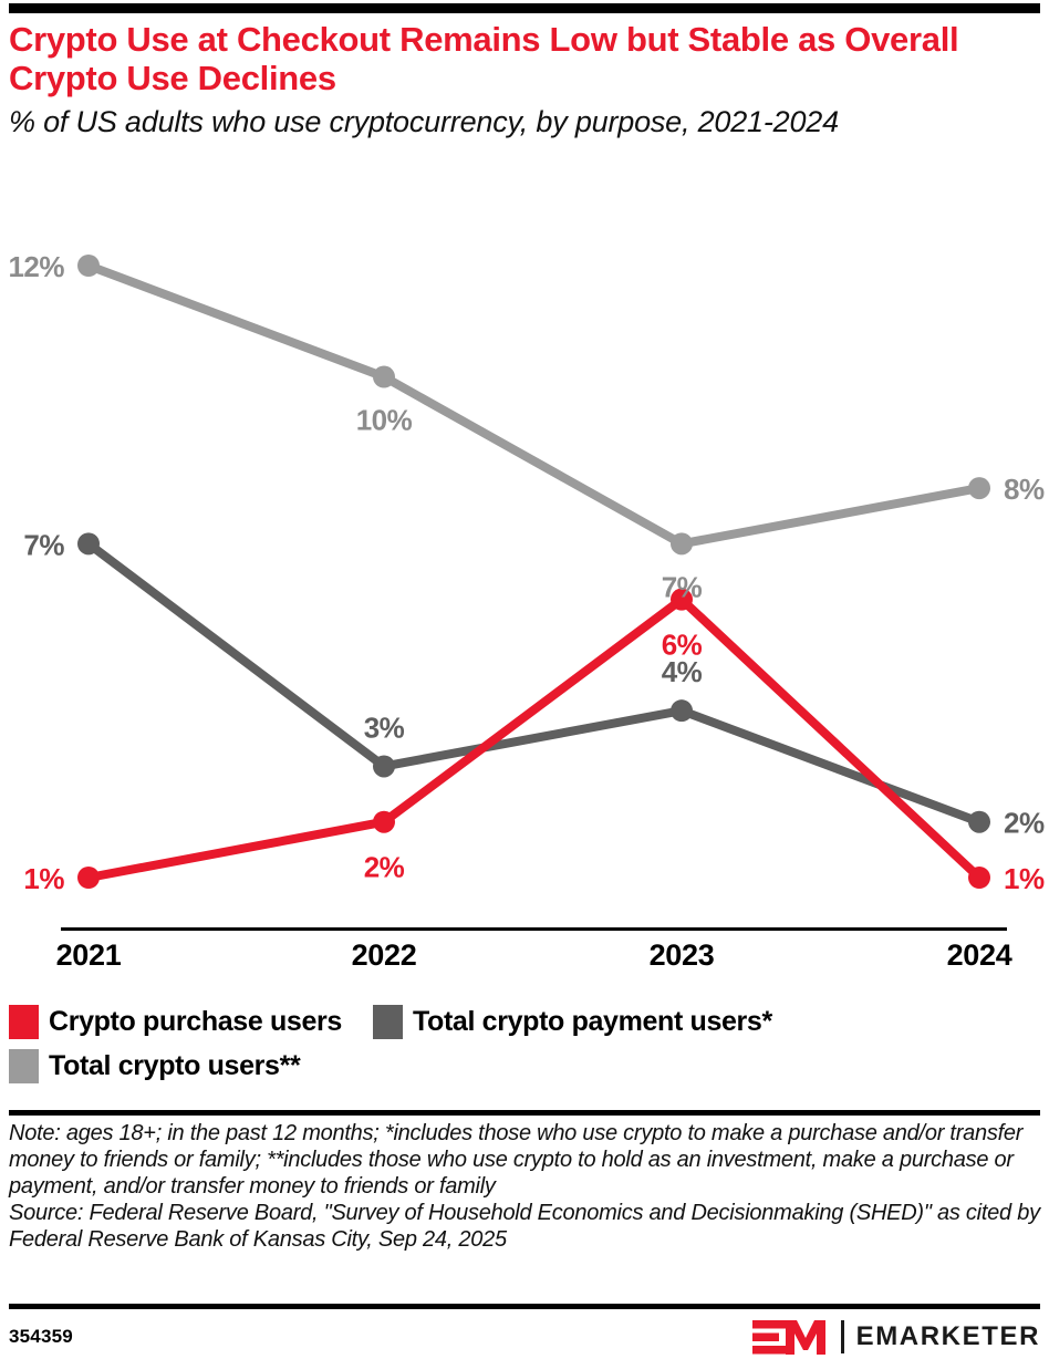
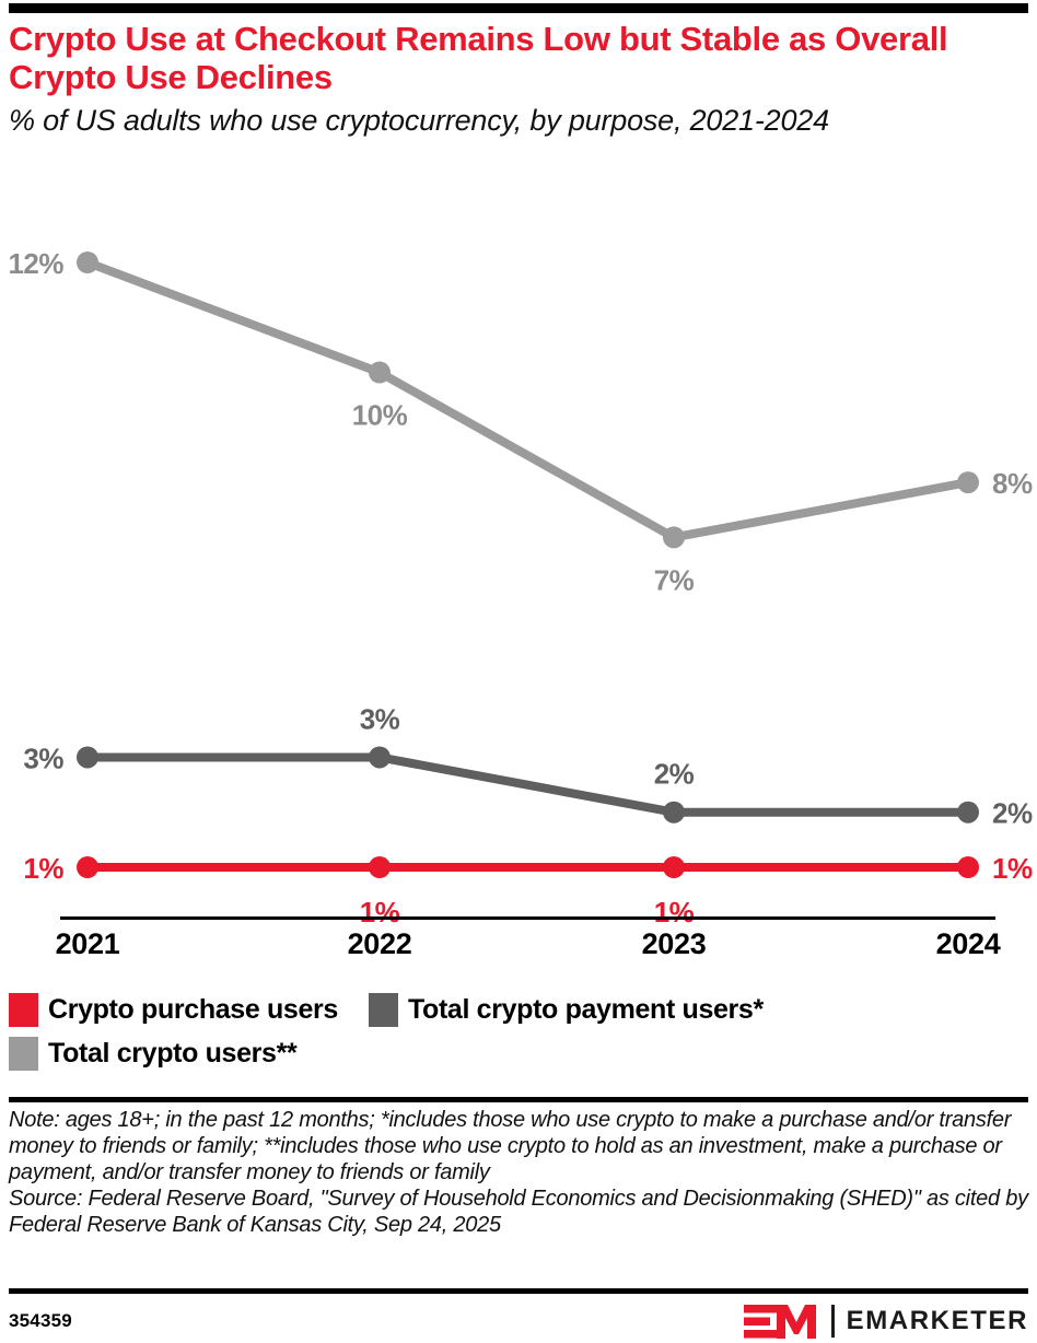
Total crypto payment users*/2021: 7% -> 3%
Crypto purchase users/2022: 2% -> 1%
Crypto purchase users/2023: 6% -> 1%
Total crypto payment users*/2023: 4% -> 2%
